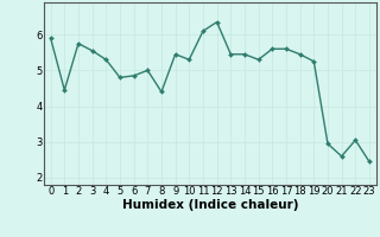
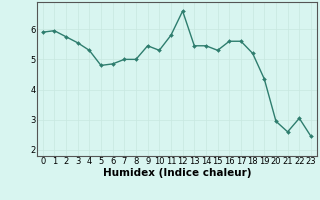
1: 4.45 -> 5.95
8: 4.40 -> 5.00
11: 6.10 -> 5.80
12: 6.35 -> 6.60
18: 5.45 -> 5.20
19: 5.25 -> 4.35
